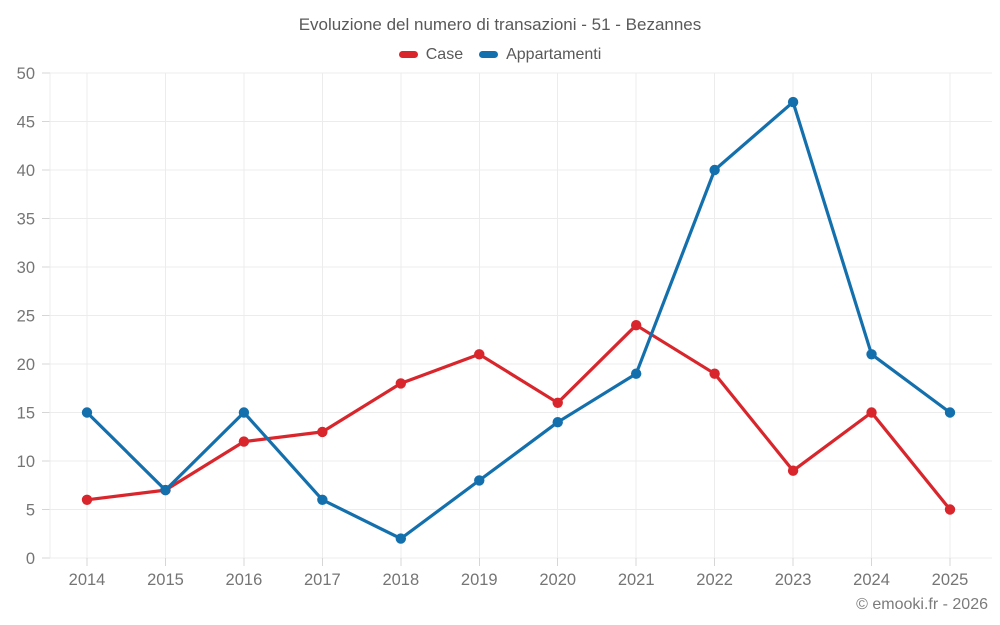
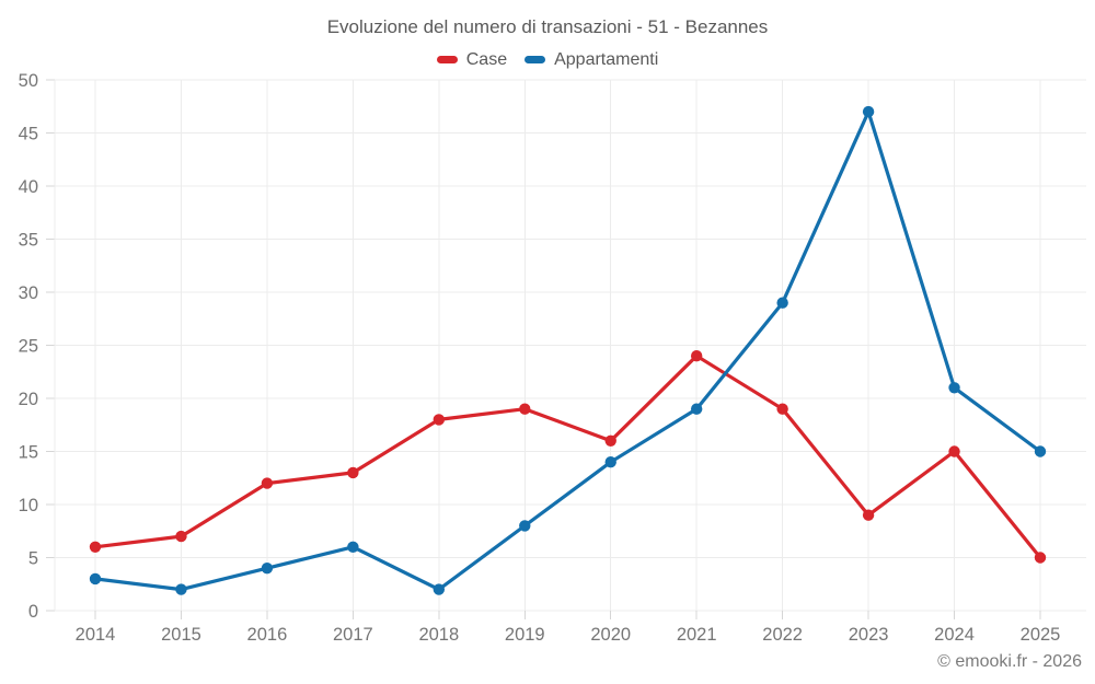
Appartamenti/2014: 15 -> 3
Appartamenti/2015: 7 -> 2
Appartamenti/2016: 15 -> 4
Case/2019: 21 -> 19
Appartamenti/2022: 40 -> 29
